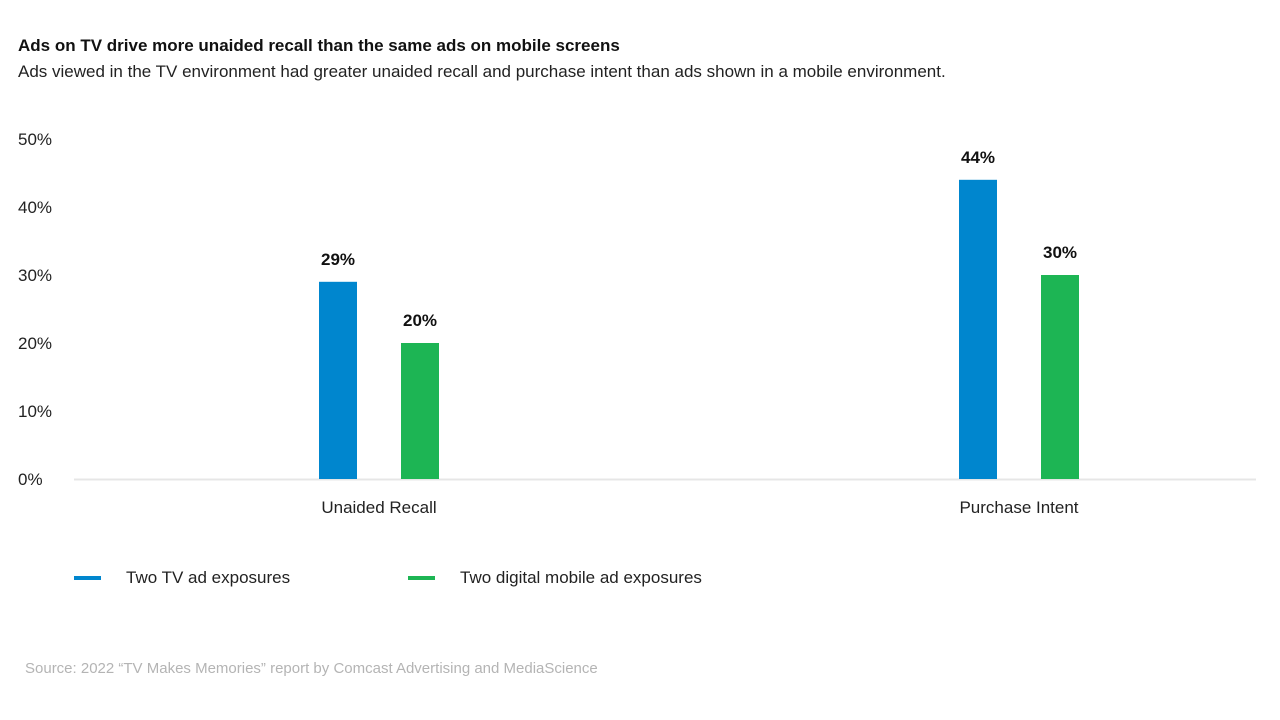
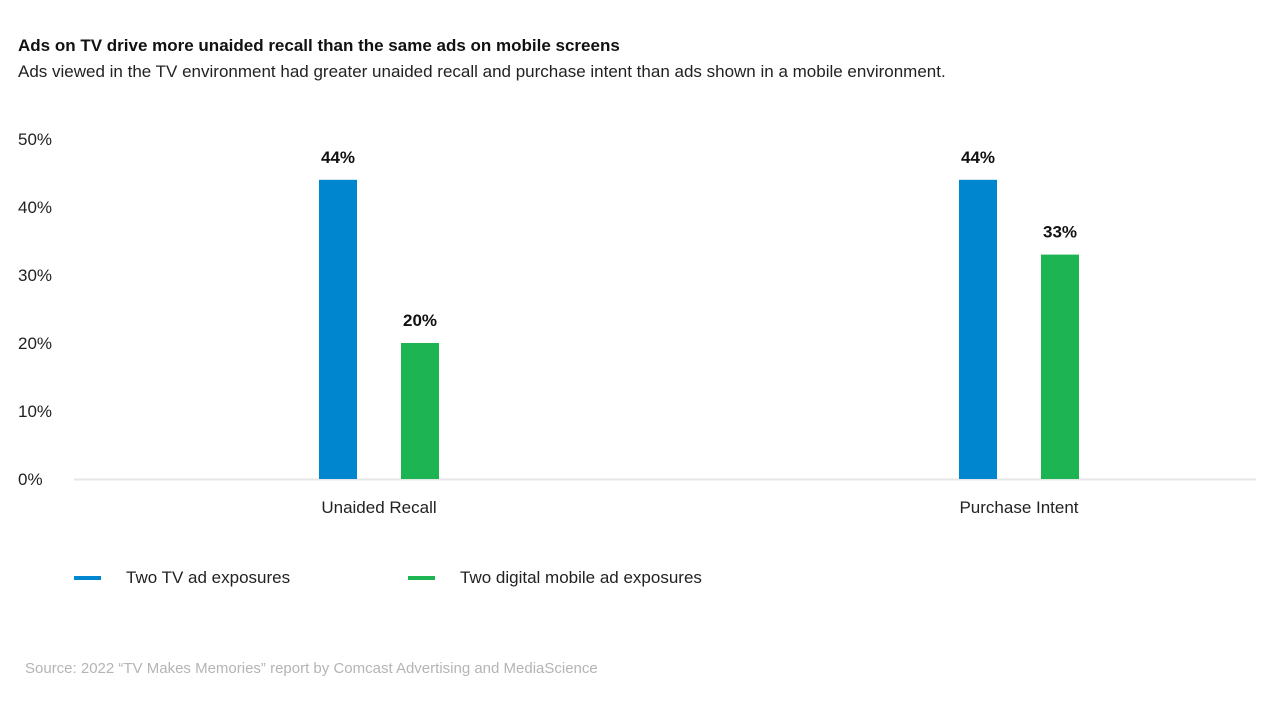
Two TV ad exposures/Unaided Recall: 29% -> 44%
Two digital mobile ad exposures/Purchase Intent: 30% -> 33%
